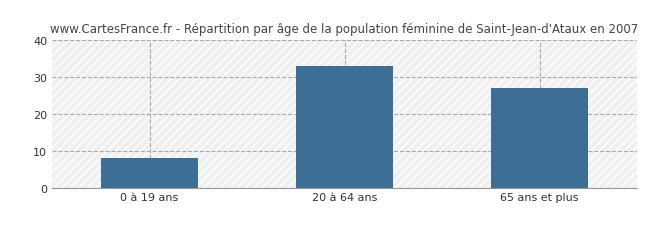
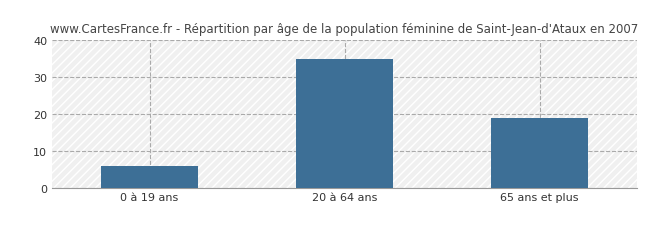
0 à 19 ans: 8 -> 6
20 à 64 ans: 33 -> 35
65 ans et plus: 27 -> 19
